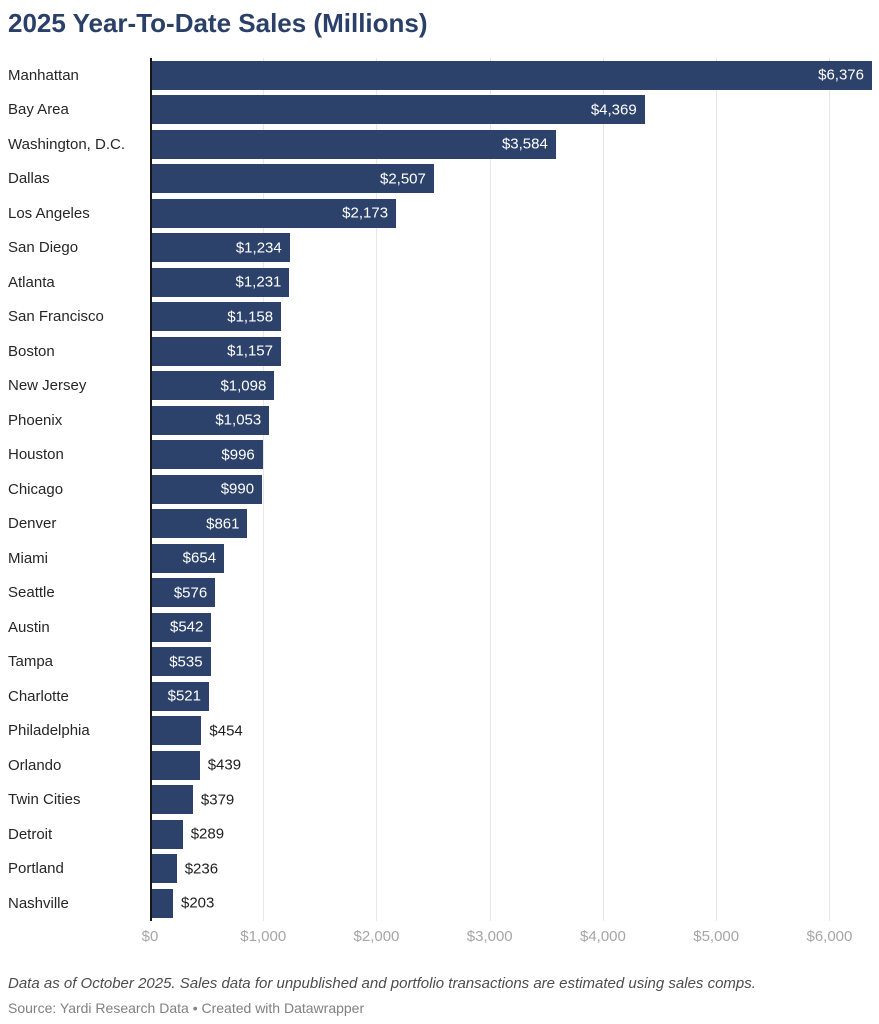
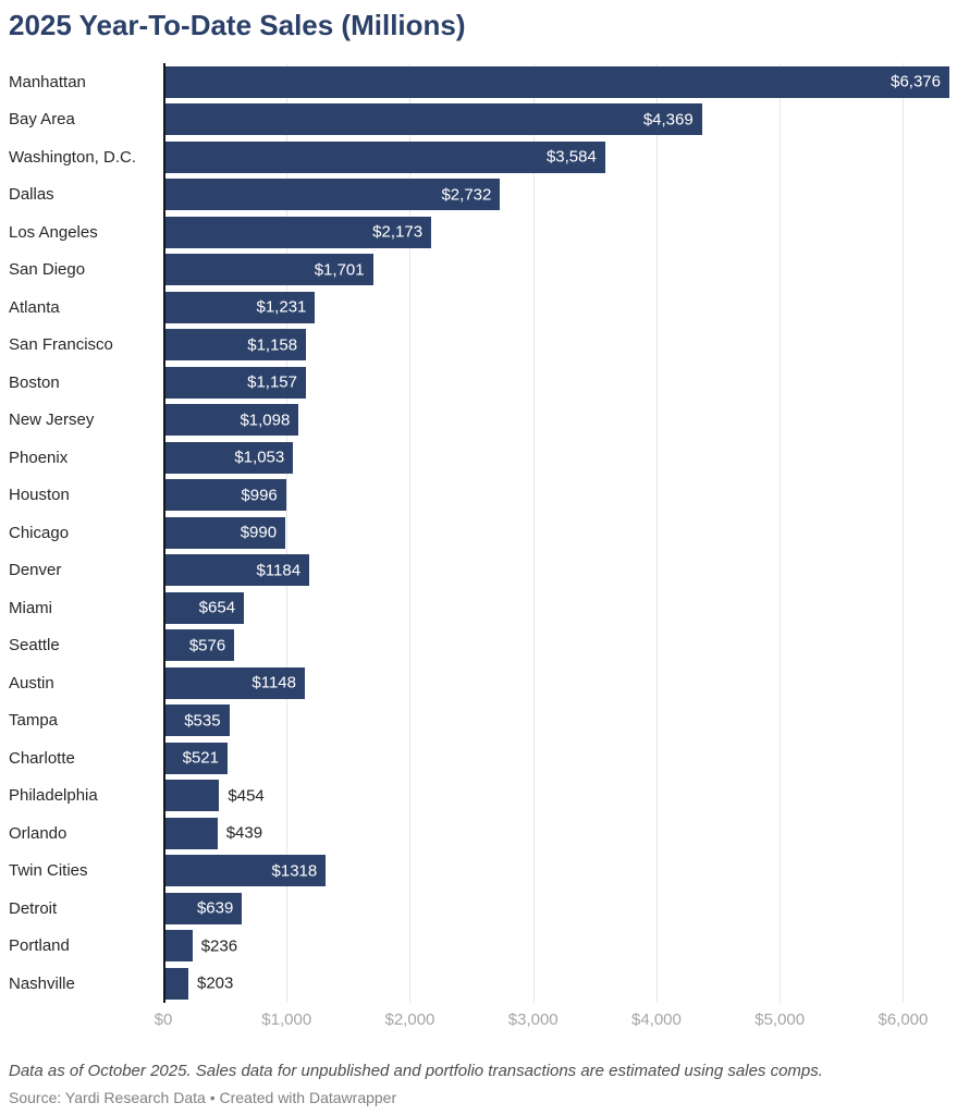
Dallas: $2,507 -> $2,732
San Diego: $1,234 -> $1,701
Denver: $861 -> $1184
Austin: $542 -> $1148
Twin Cities: $379 -> $1318
Detroit: $289 -> $639
